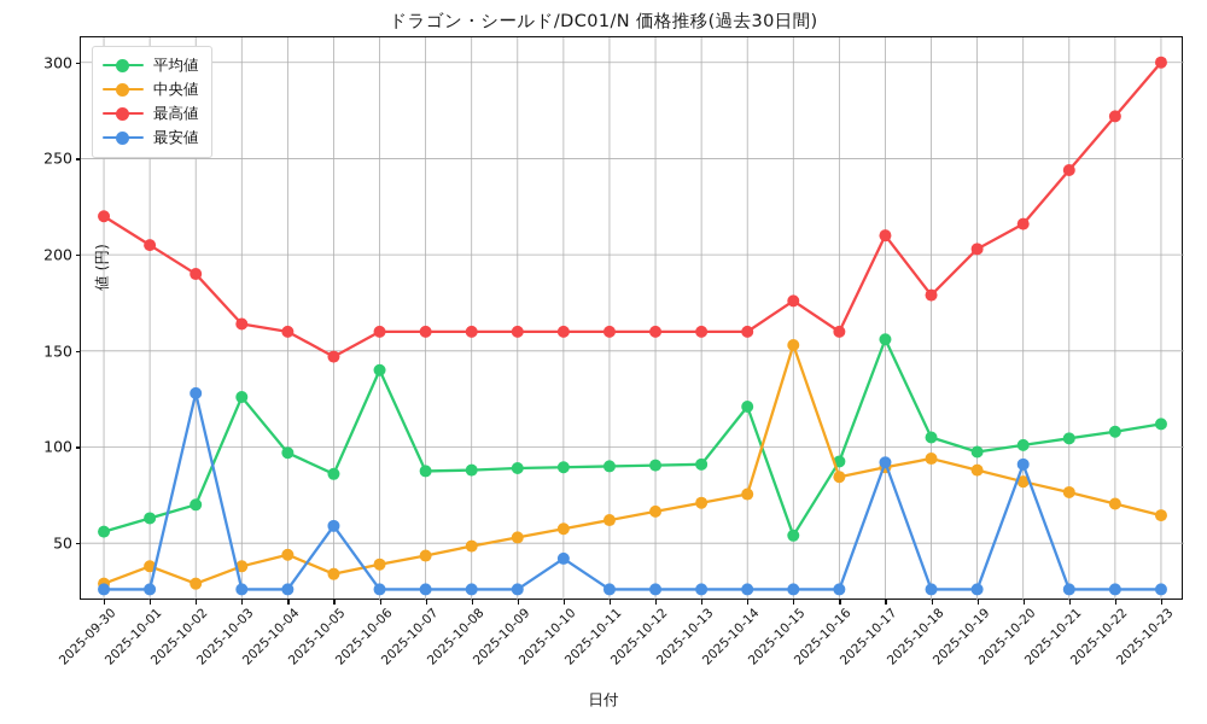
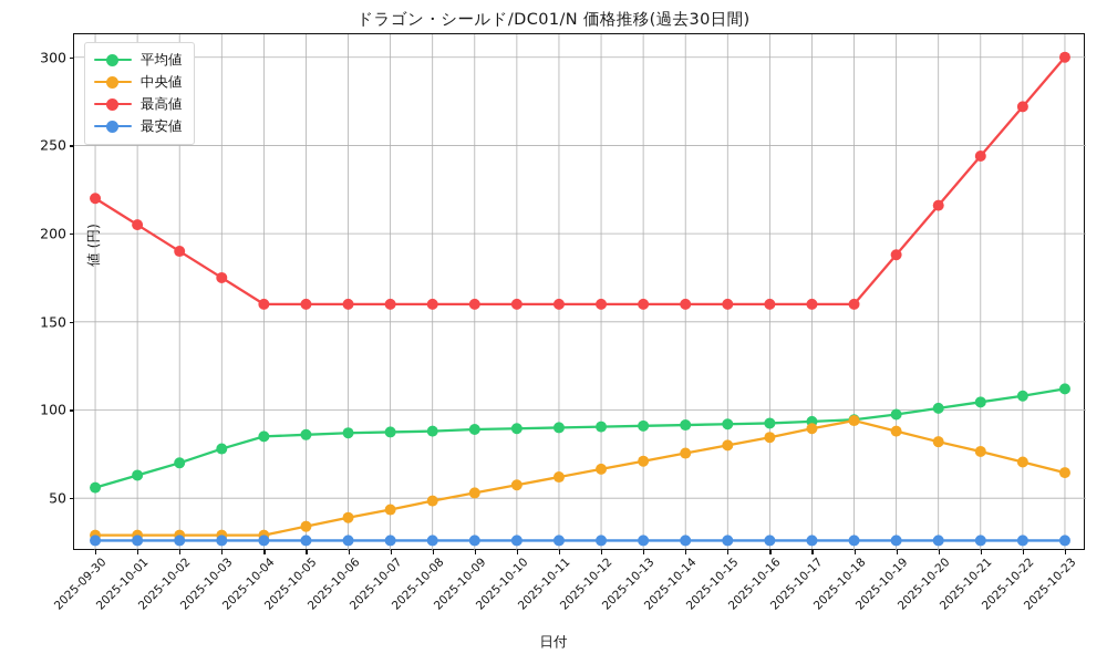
中央値/2025-10-01: 38 -> 29
最安値/2025-10-02: 128 -> 26
平均値/2025-10-03: 126 -> 78
中央値/2025-10-03: 38 -> 29
最高値/2025-10-03: 164 -> 175
平均値/2025-10-04: 97 -> 85
中央値/2025-10-04: 44 -> 29
最高値/2025-10-05: 147 -> 160
最安値/2025-10-05: 59 -> 26
平均値/2025-10-06: 140 -> 87
最安値/2025-10-10: 42 -> 26
平均値/2025-10-14: 121 -> 92
平均値/2025-10-15: 54 -> 92
中央値/2025-10-15: 153 -> 80
最高値/2025-10-15: 176 -> 160
平均値/2025-10-17: 156 -> 94
最高値/2025-10-17: 210 -> 160
最安値/2025-10-17: 92 -> 26
平均値/2025-10-18: 105 -> 94
最高値/2025-10-18: 179 -> 160
最高値/2025-10-19: 203 -> 188
最安値/2025-10-20: 91 -> 26
